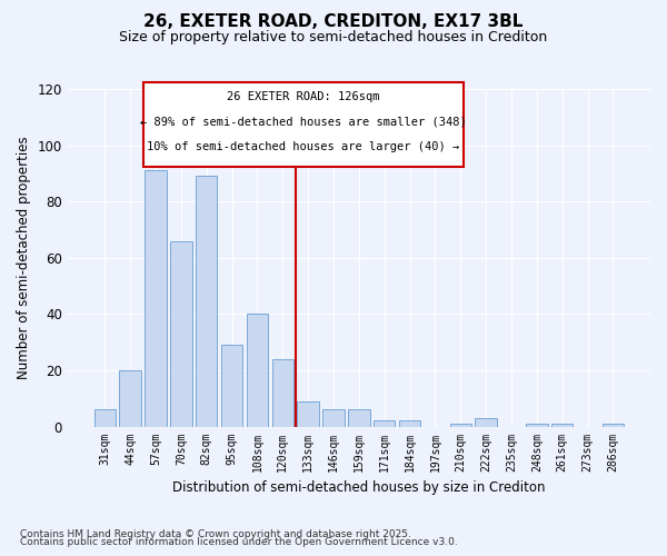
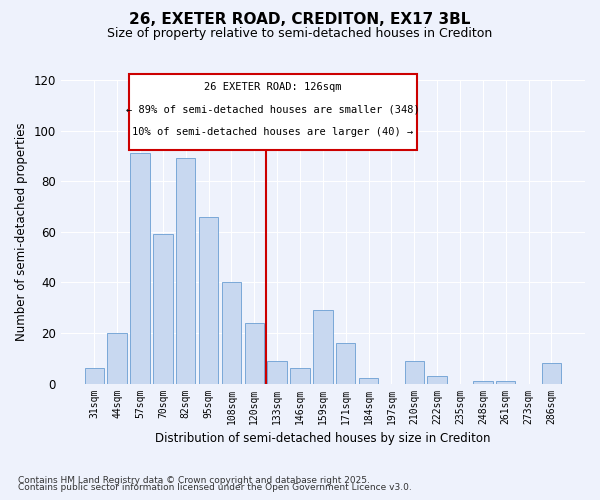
70sqm: 66 -> 59
95sqm: 29 -> 66
159sqm: 6 -> 29
171sqm: 2 -> 16
210sqm: 1 -> 9
286sqm: 1 -> 8
